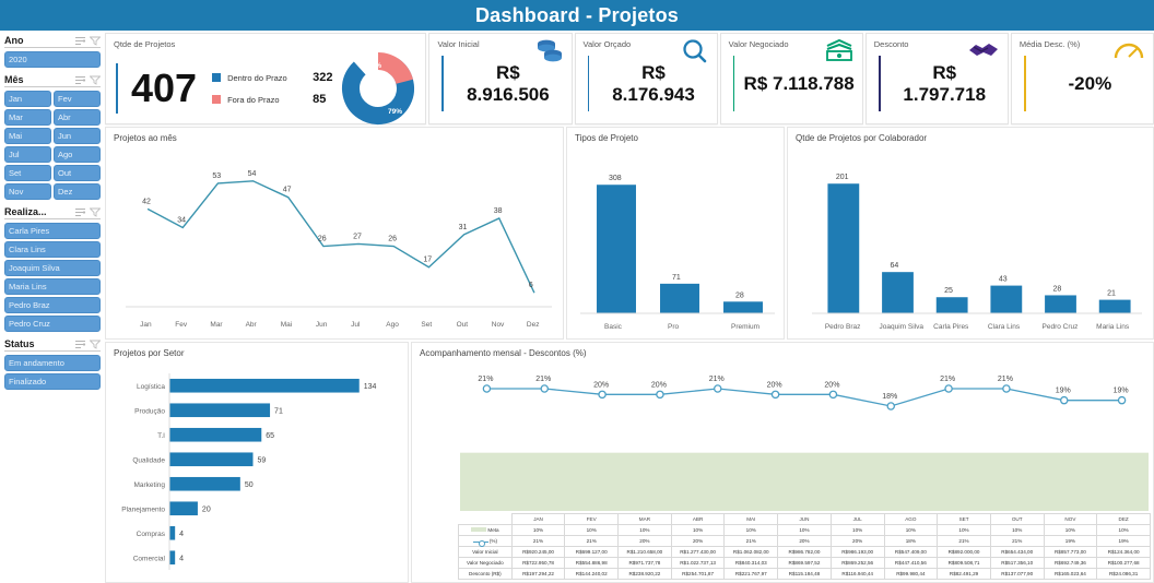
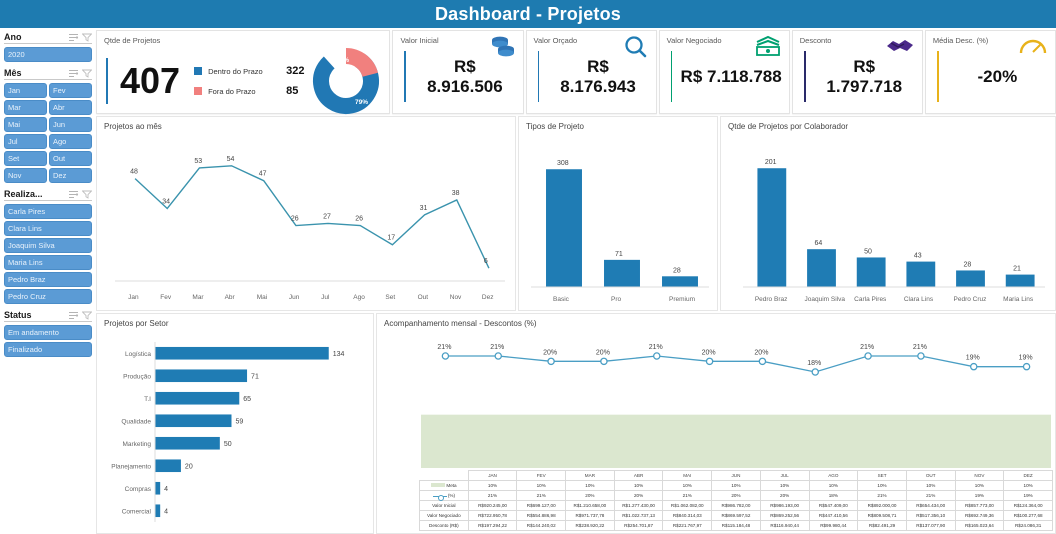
Projetos ao mês/Jan: 42 -> 48
Qtde de Projetos por Colaborador/Carla Pires: 25 -> 50
